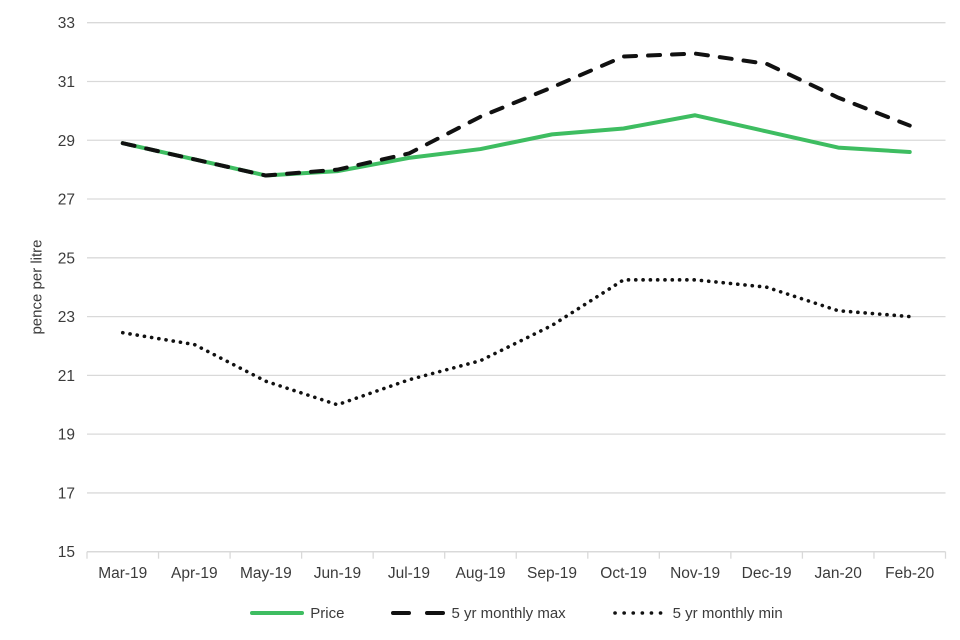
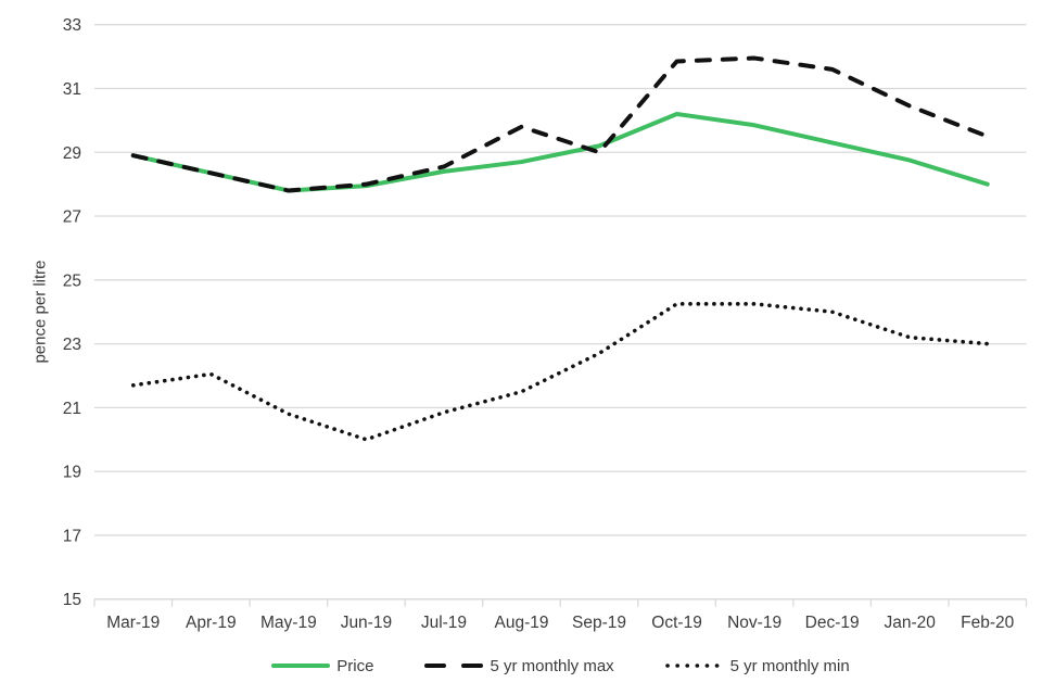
5 yr monthly min/Mar-19: 22.4 -> 21.7
5 yr monthly max/Sep-19: 30.8 -> 29.0
Price/Oct-19: 29.4 -> 30.2
Price/Feb-20: 28.6 -> 28.0
